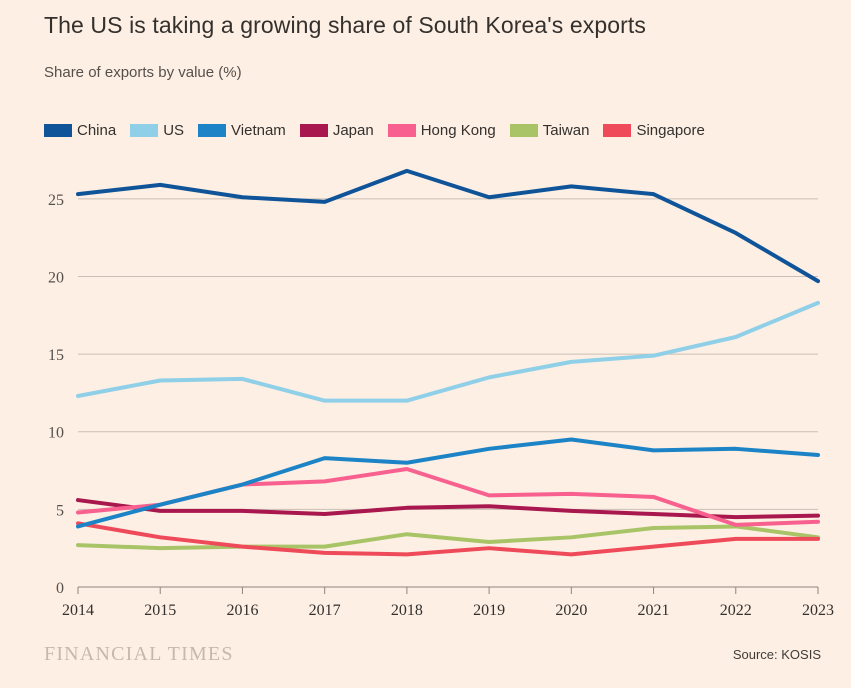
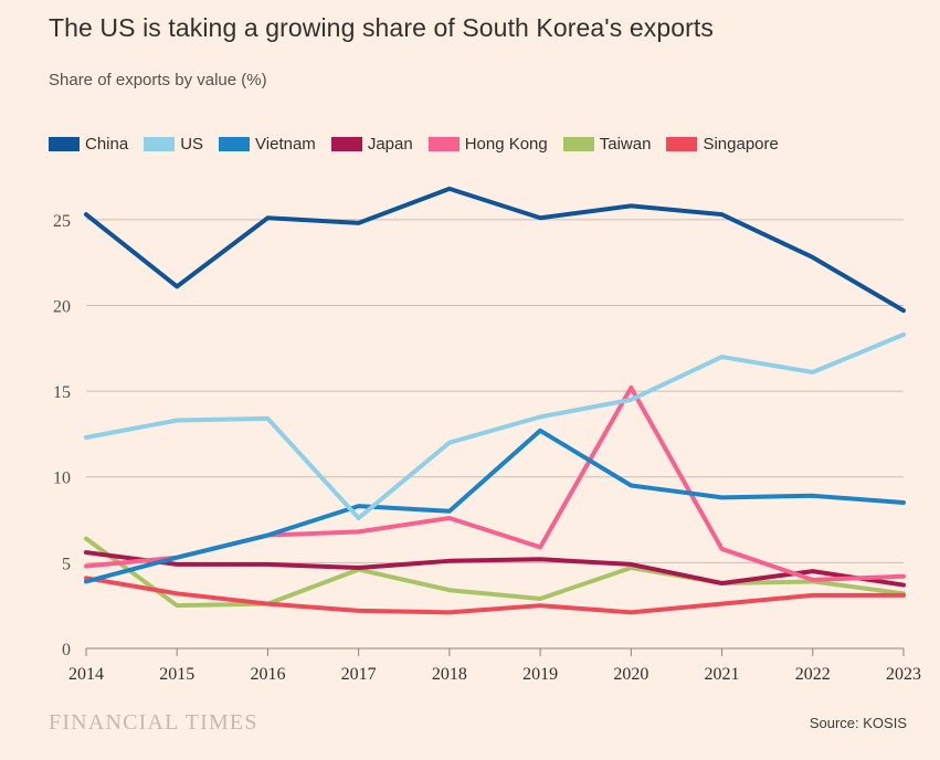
Taiwan/2014: 2.7 -> 6.4
China/2015: 25.9 -> 21.1
US/2017: 12.0 -> 7.6
Taiwan/2017: 2.6 -> 4.6
Vietnam/2019: 8.9 -> 12.7
Hong Kong/2020: 6.0 -> 15.2
Taiwan/2020: 3.2 -> 4.7
US/2021: 14.9 -> 17.0
Japan/2021: 4.7 -> 3.8
Japan/2023: 4.6 -> 3.7
